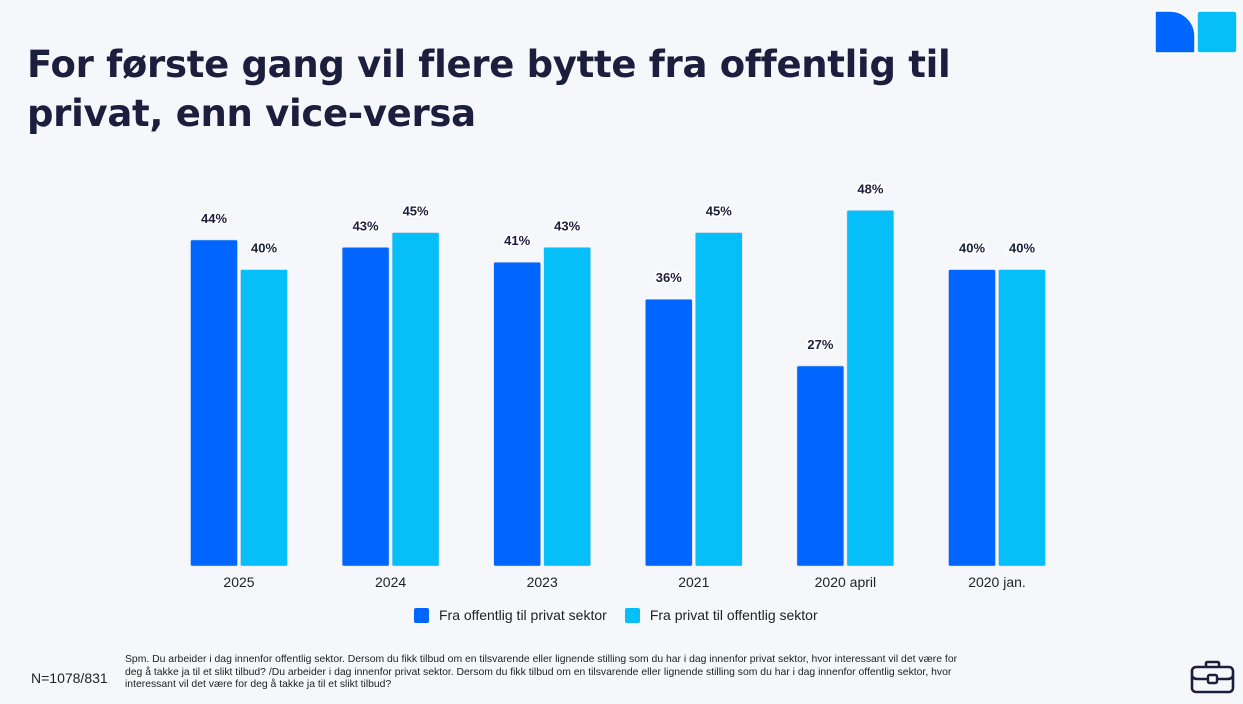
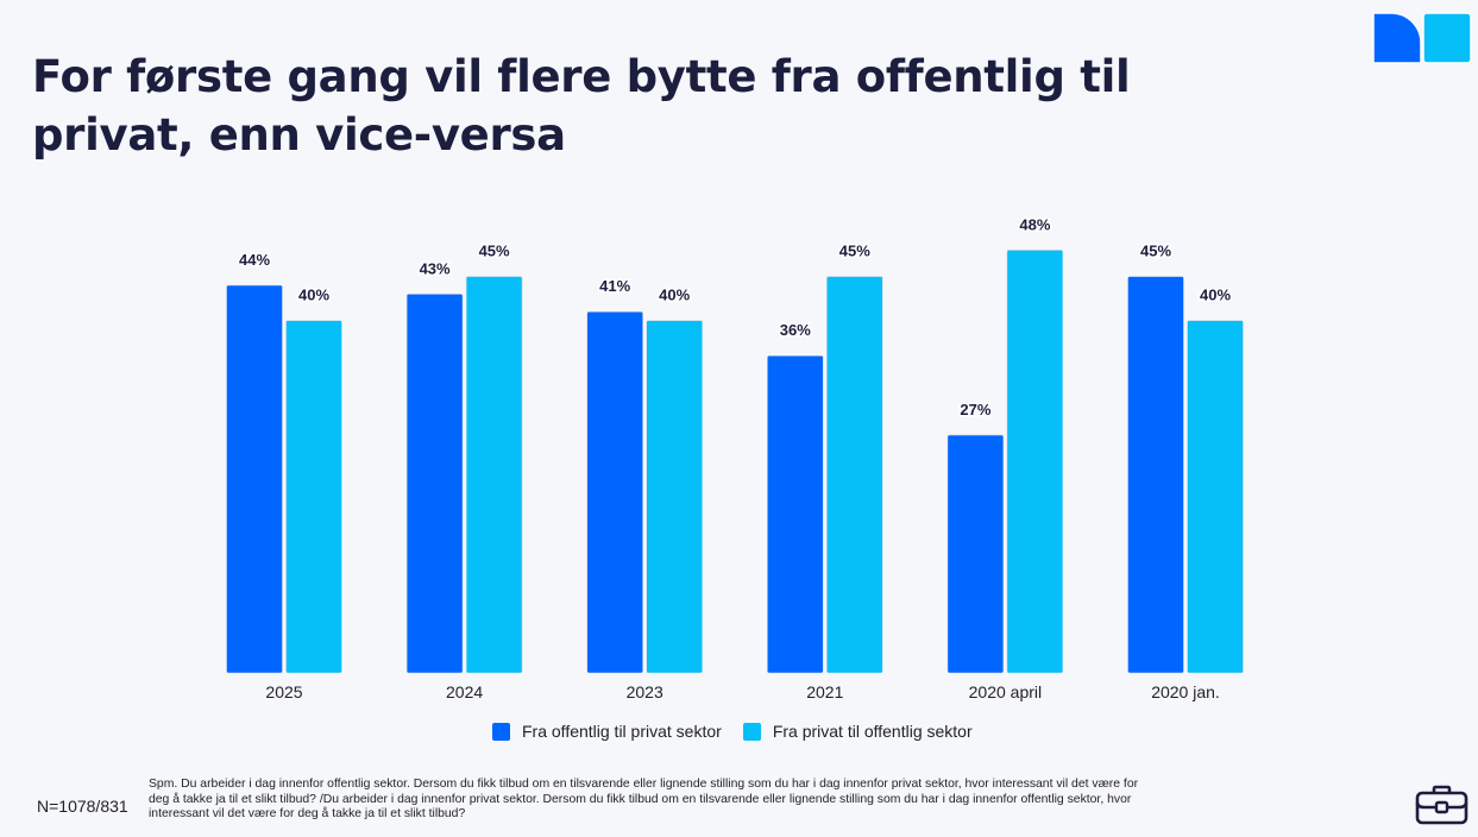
Fra privat til offentlig sektor/2023: 43% -> 40%
Fra offentlig til privat sektor/2020 jan.: 40% -> 45%
